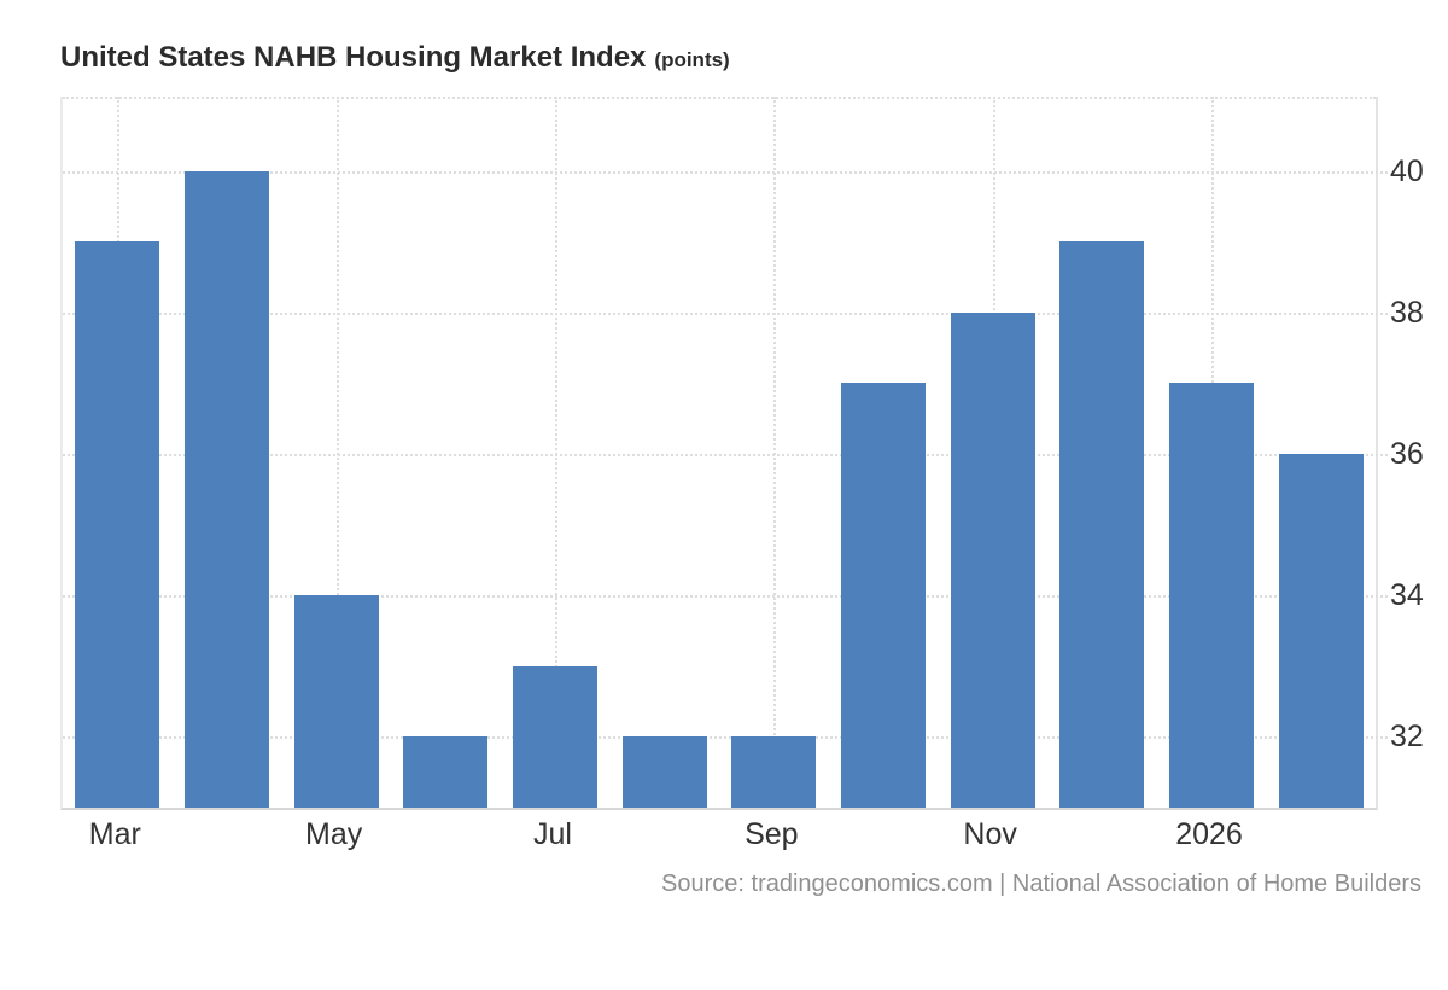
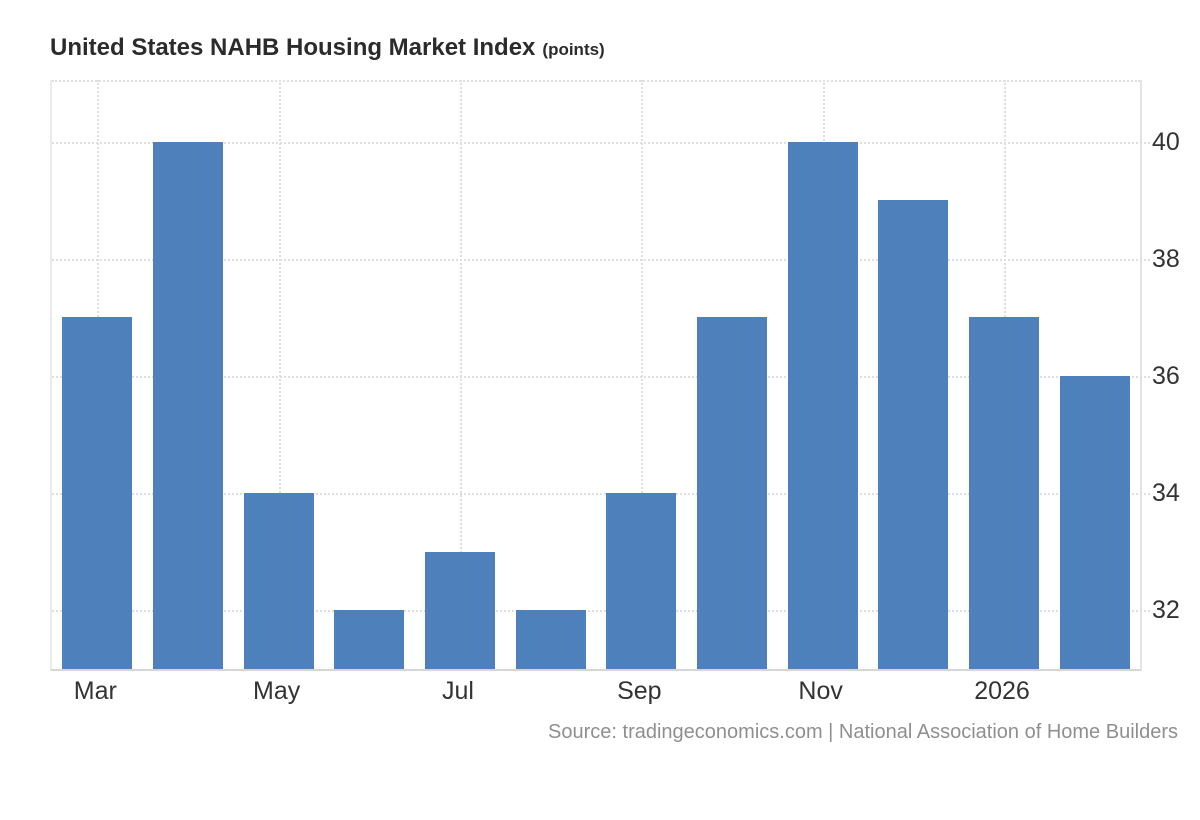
Mar: 39 -> 37
Sep: 32 -> 34
Nov: 38 -> 40
